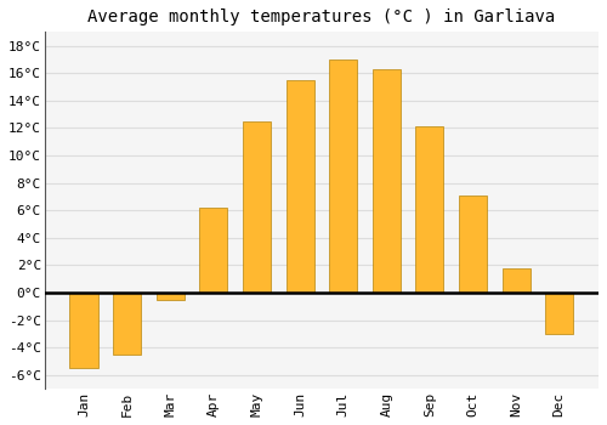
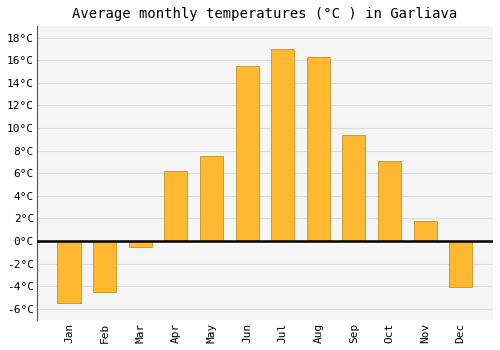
May: 12.5°C -> 7.5°C
Sep: 12.1°C -> 9.4°C
Dec: -3.0°C -> -4.1°C
